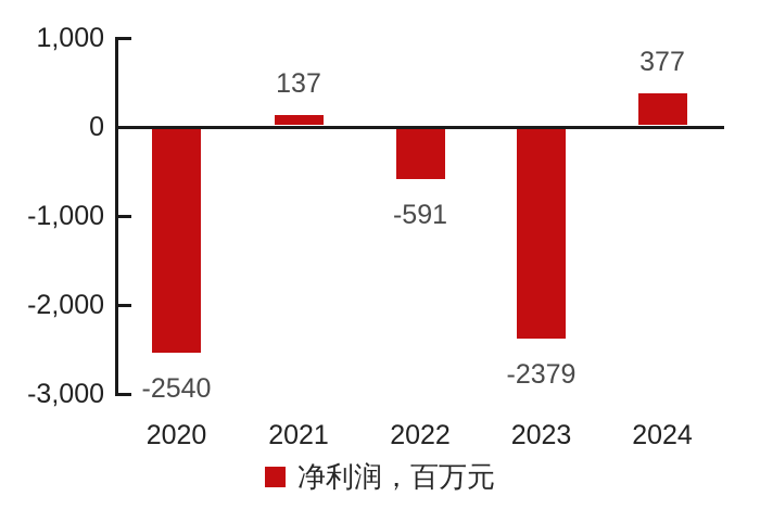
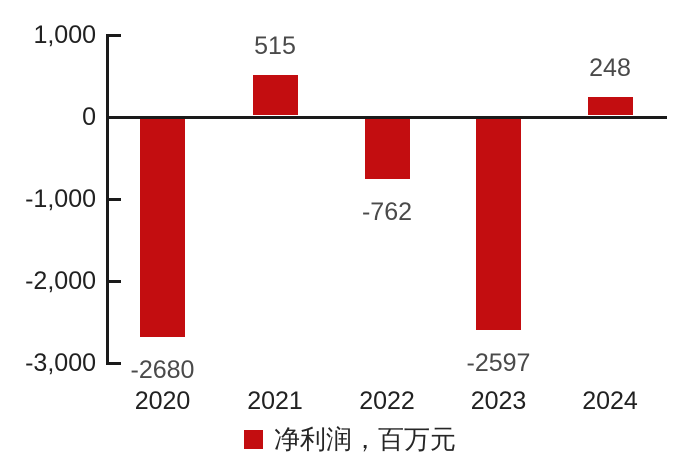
2020: -2540 -> -2680
2021: 137 -> 515
2022: -591 -> -762
2023: -2379 -> -2597
2024: 377 -> 248
